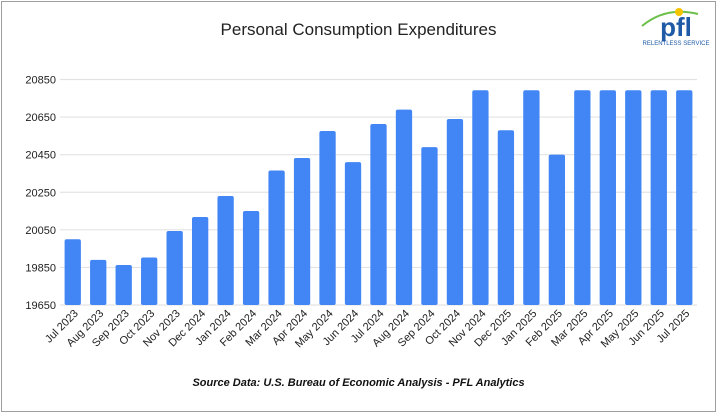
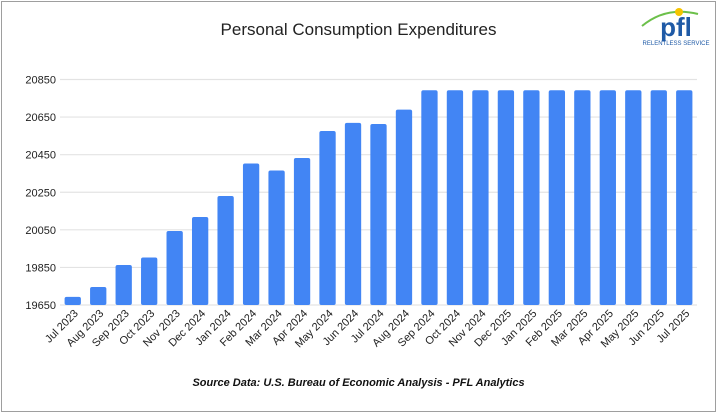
Jul 2023: 20000 -> 19690
Aug 2023: 19890 -> 19750
Feb 2024: 20150 -> 20400
Jun 2024: 20410 -> 20620
Sep 2024: 20490 -> 20790
Oct 2024: 20640 -> 20790
Dec 2025: 20580 -> 20790
Feb 2025: 20450 -> 20790
